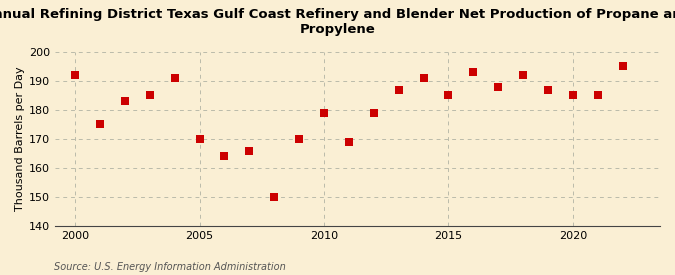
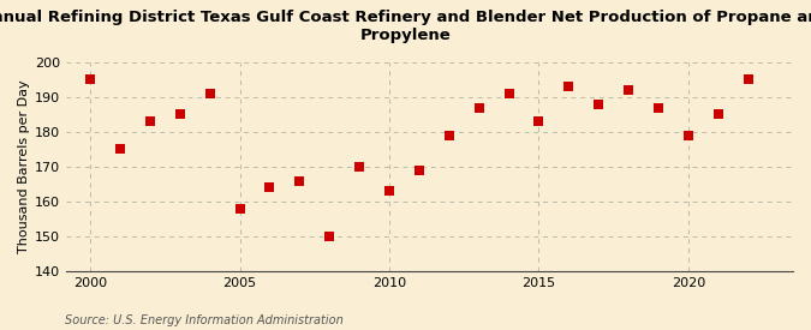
2000: 192 -> 195
2005: 170 -> 158
2010: 179 -> 163
2015: 185 -> 183
2020: 185 -> 179
